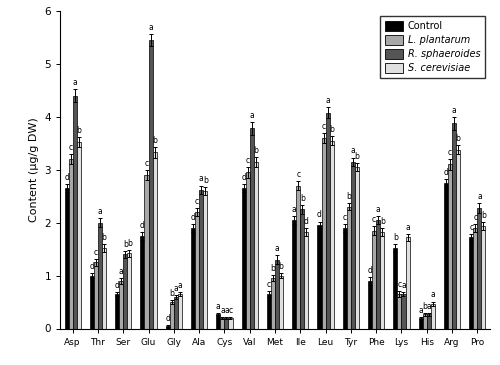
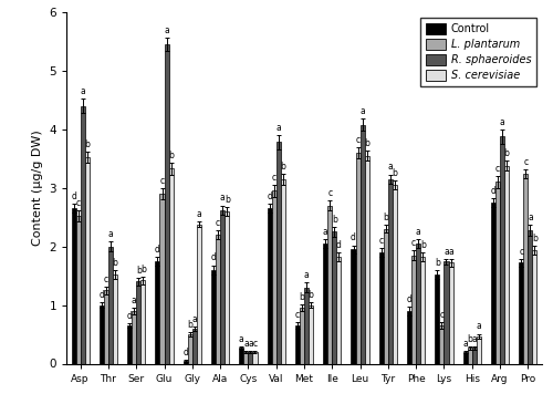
L. plantarum/Asp: 3.20 -> 2.52
S. cerevisiae/Gly: 0.65 -> 2.38
Control/Ala: 1.90 -> 1.60
R. sphaeroides/Lys: 0.65 -> 1.74
L. plantarum/Pro: 1.90 -> 3.24
